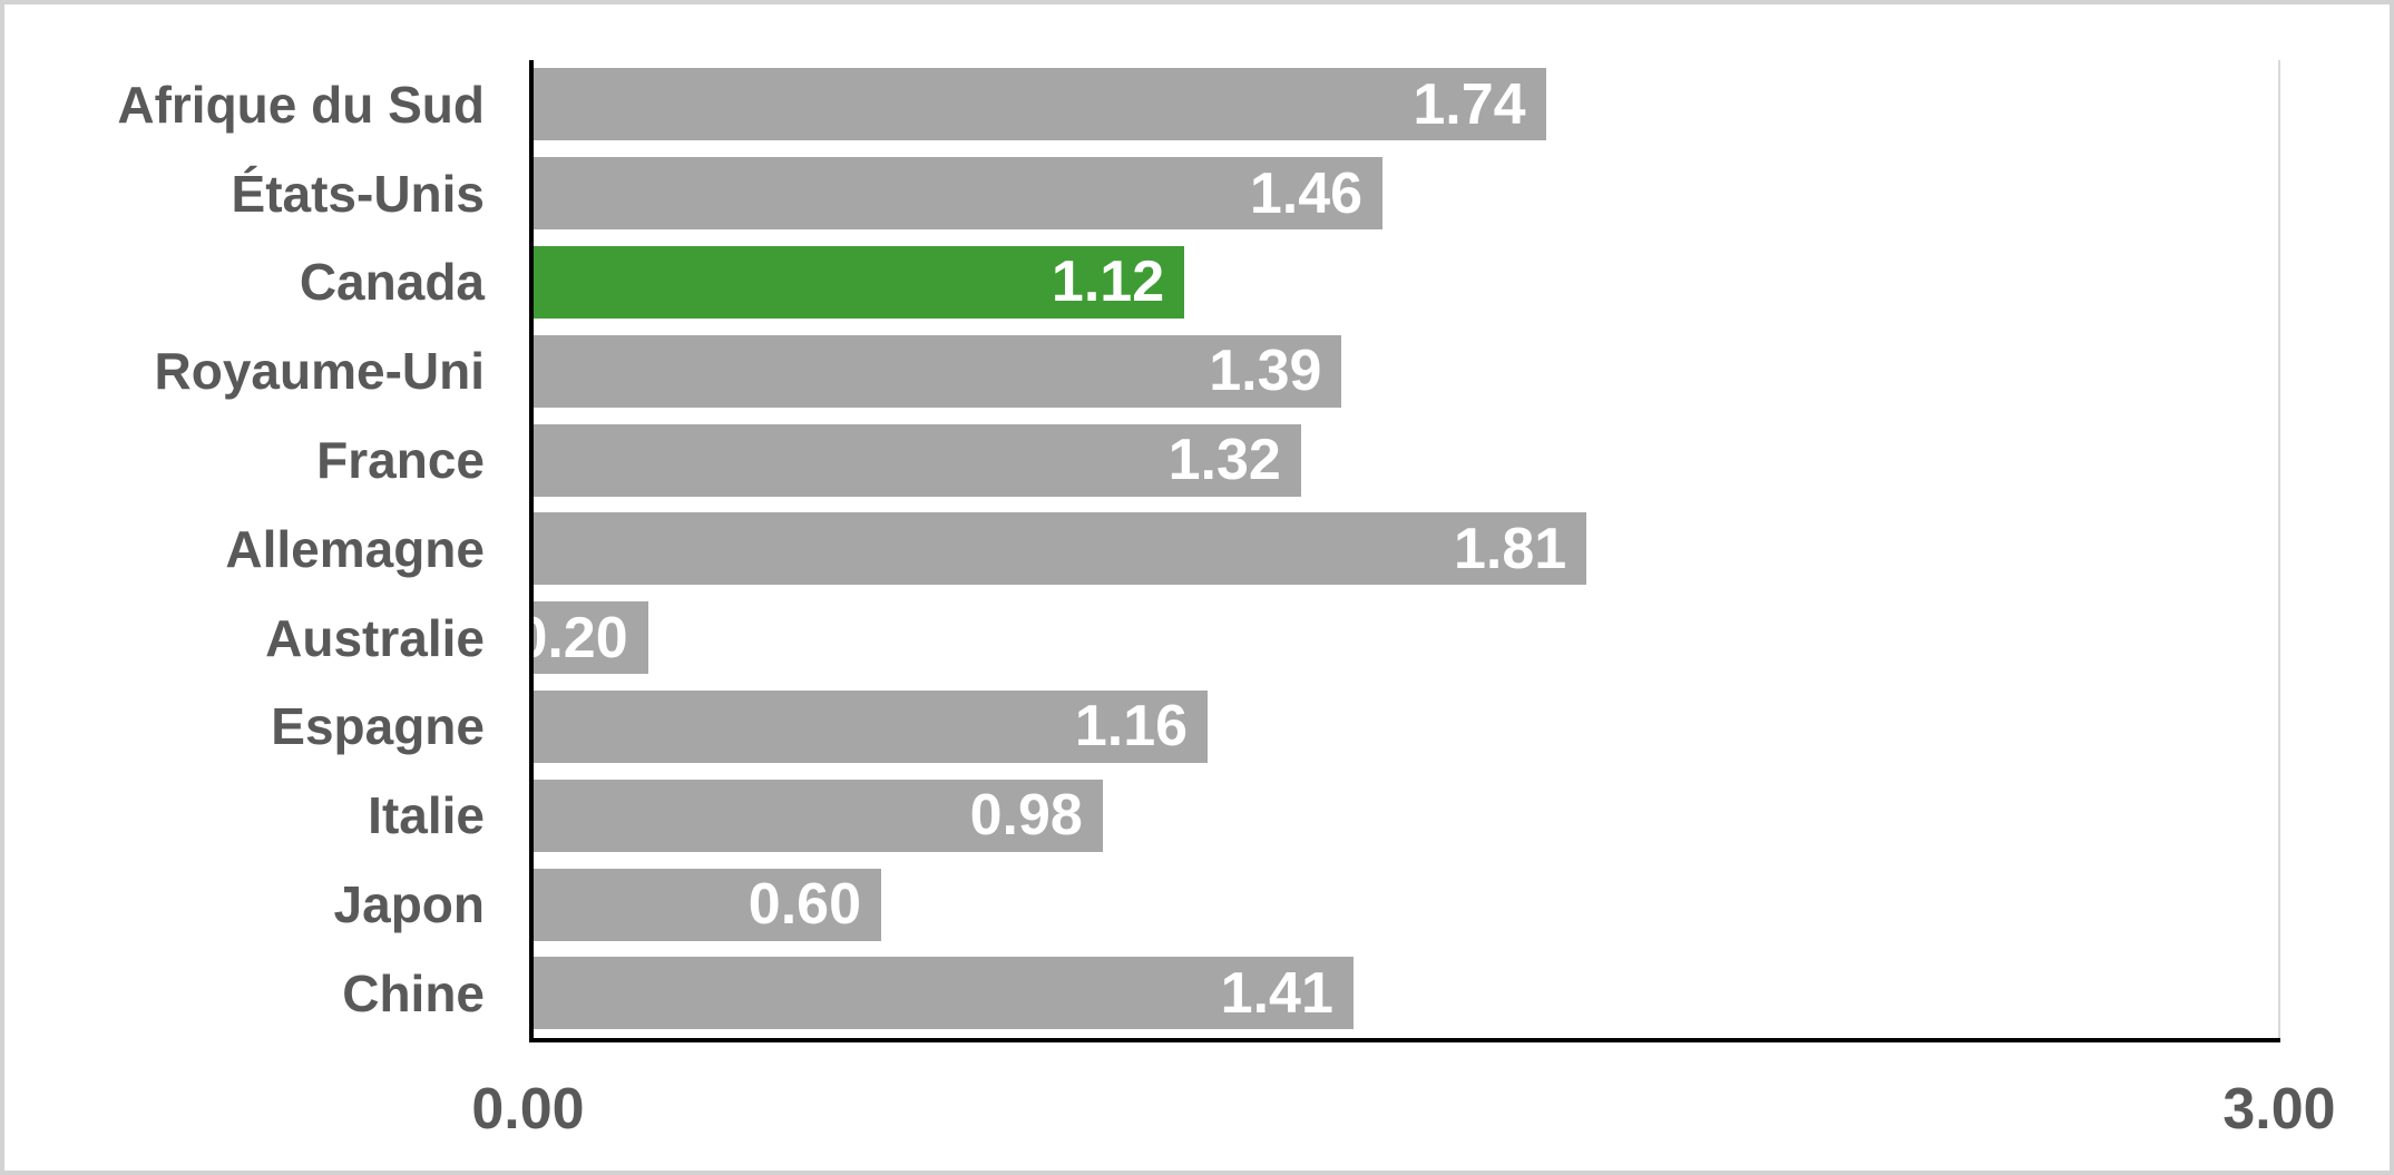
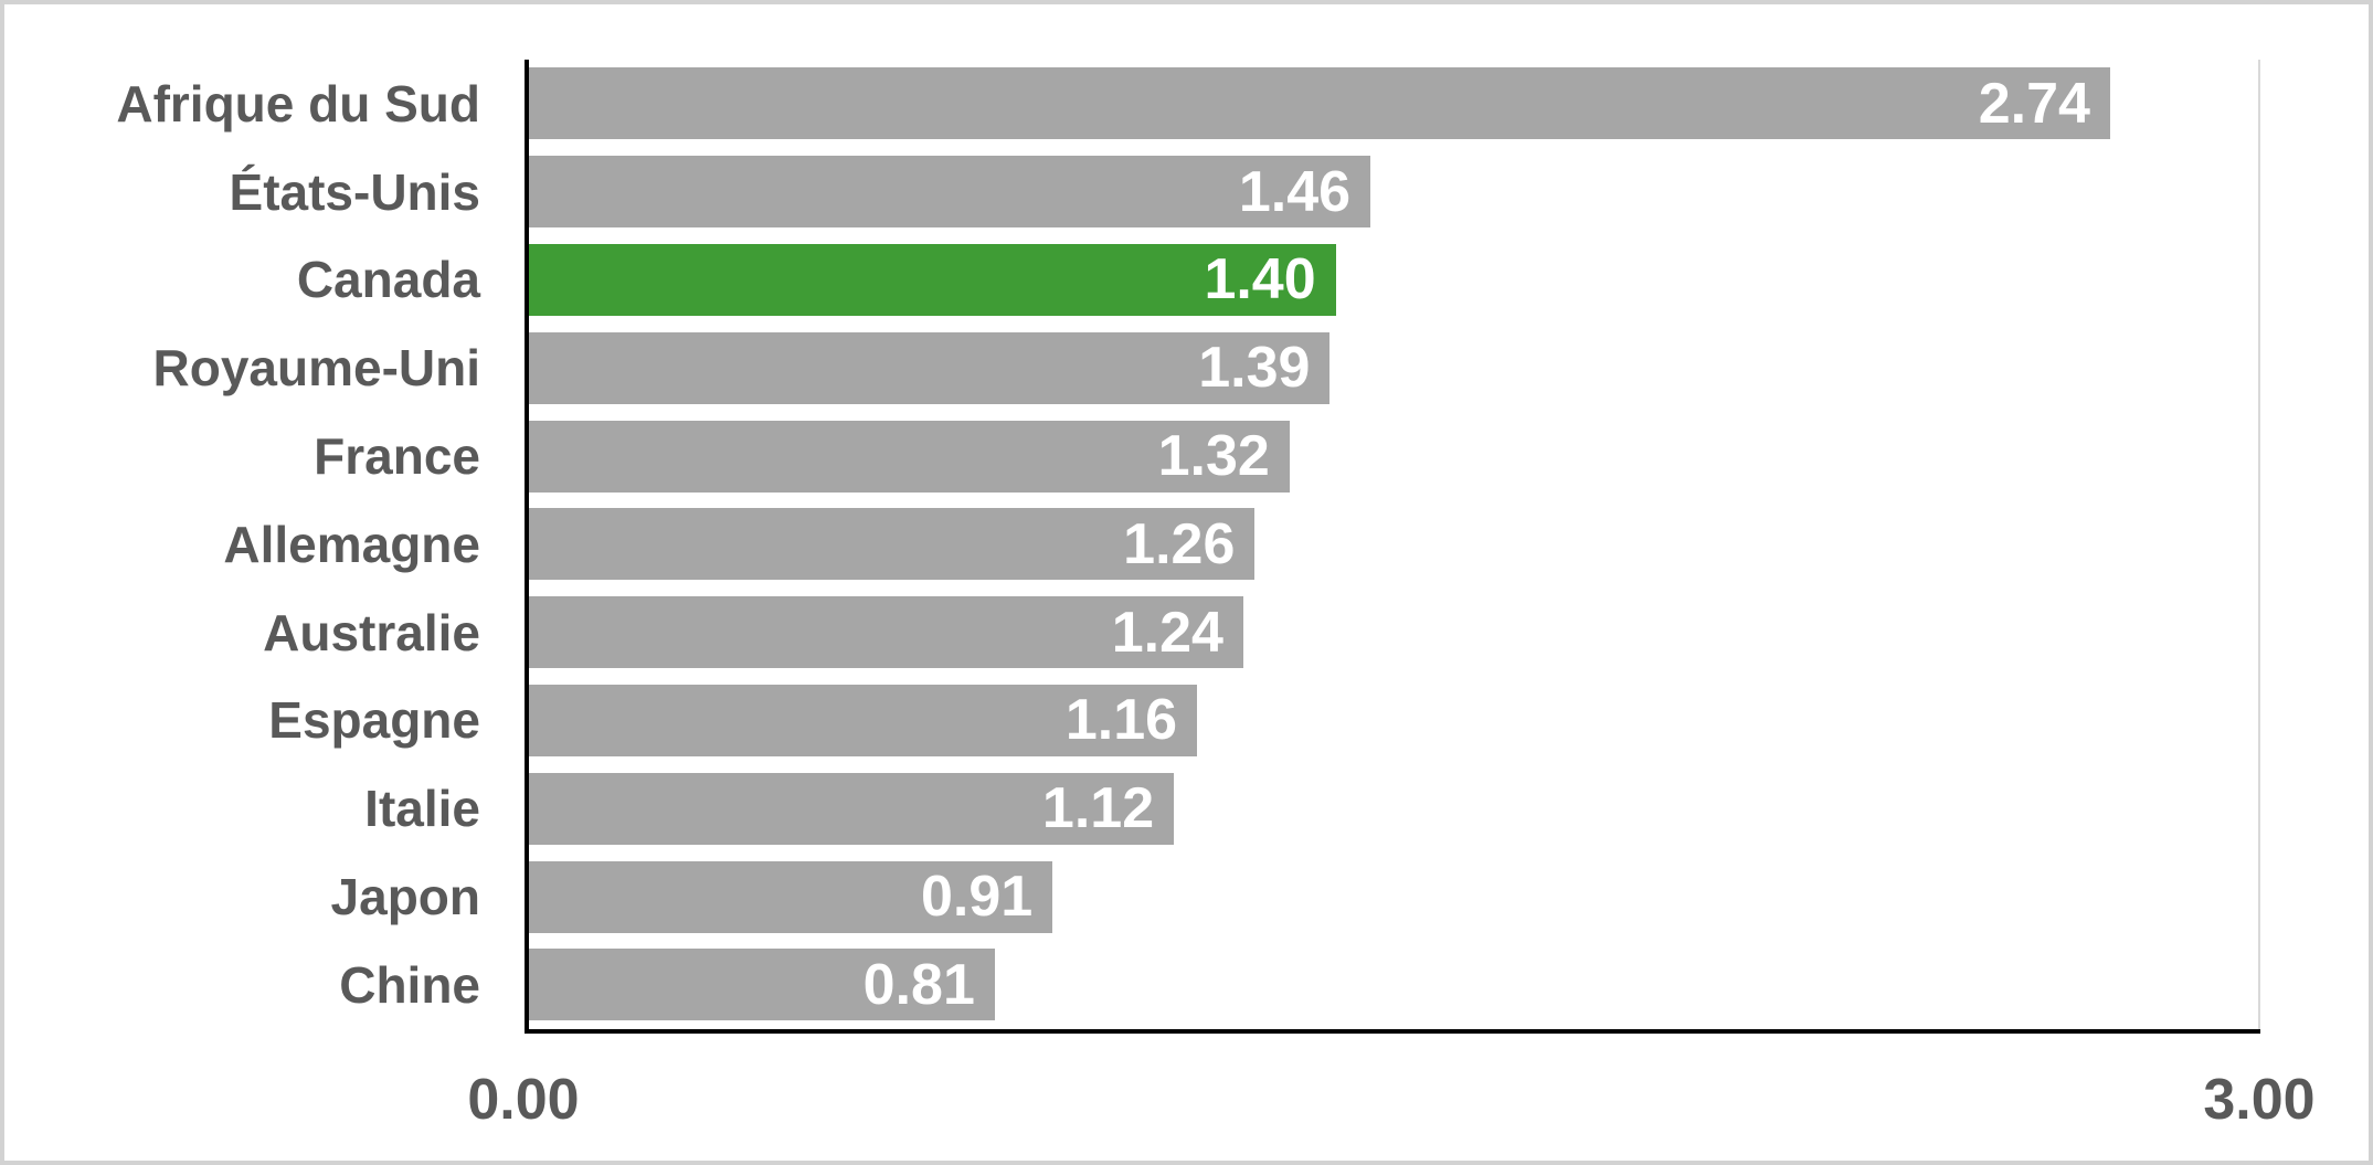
Afrique du Sud: 1.74 -> 2.74
Canada: 1.12 -> 1.40
Allemagne: 1.81 -> 1.26
Australie: 0.20 -> 1.24
Italie: 0.98 -> 1.12
Japon: 0.60 -> 0.91
Chine: 1.41 -> 0.81
